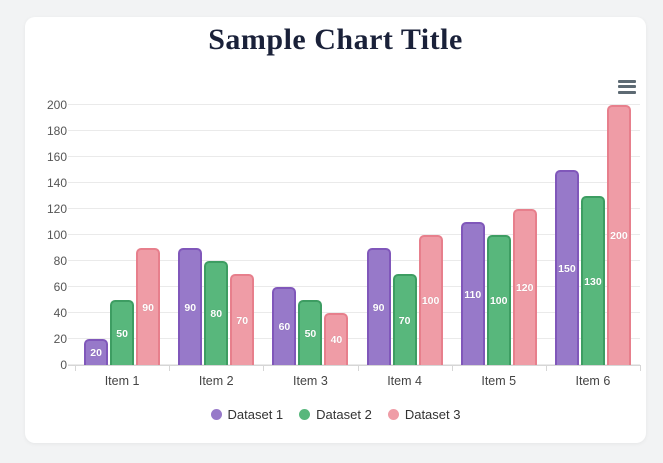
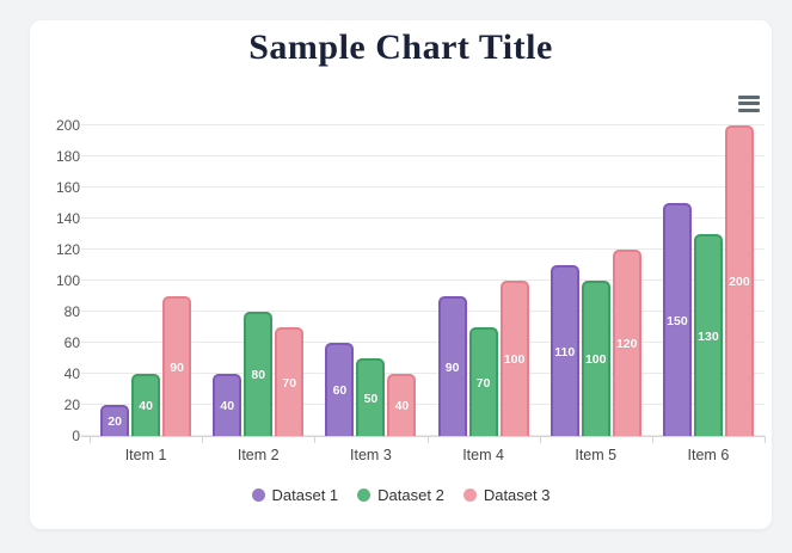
Dataset 2/Item 1: 50 -> 40
Dataset 1/Item 2: 90 -> 40
